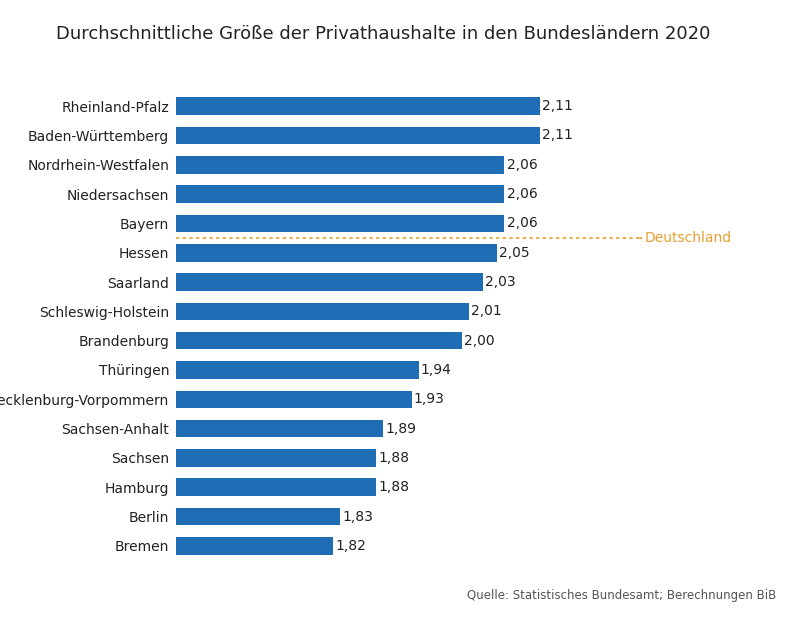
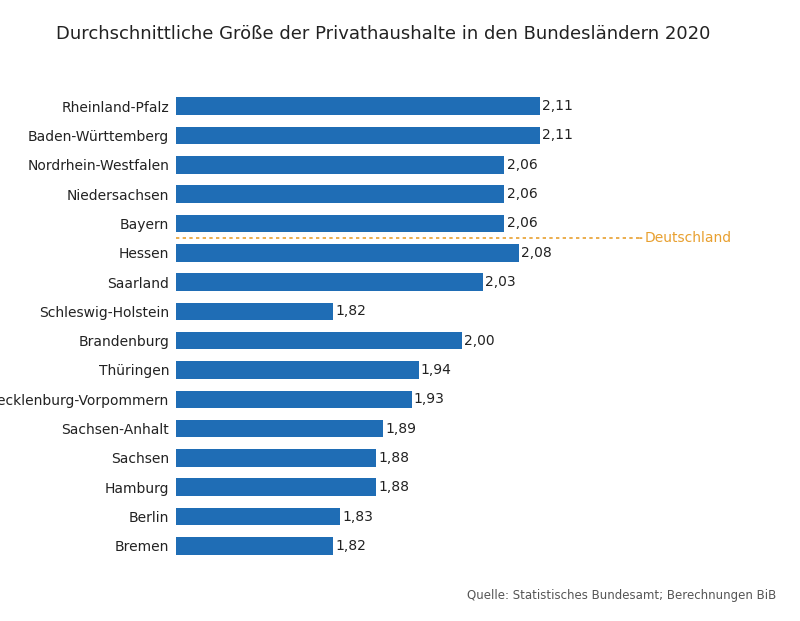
Hessen: 2,05 -> 2,08
Schleswig-Holstein: 2,01 -> 1,82
